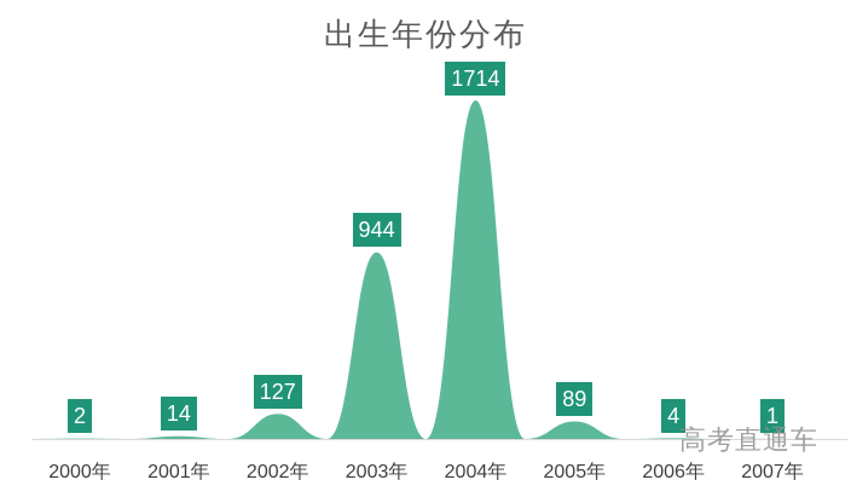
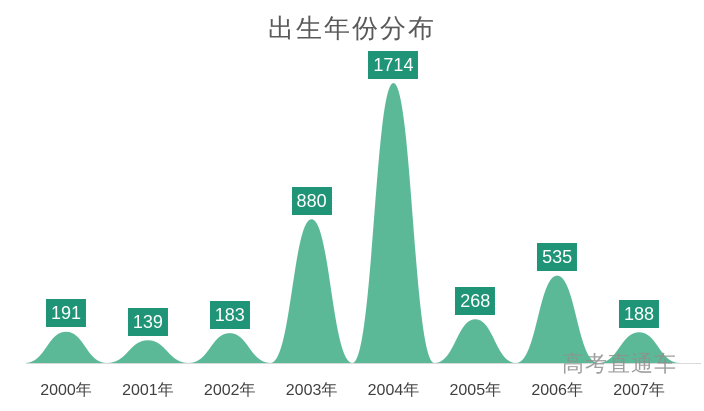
2000年: 2 -> 191
2001年: 14 -> 139
2002年: 127 -> 183
2003年: 944 -> 880
2005年: 89 -> 268
2006年: 4 -> 535
2007年: 1 -> 188
